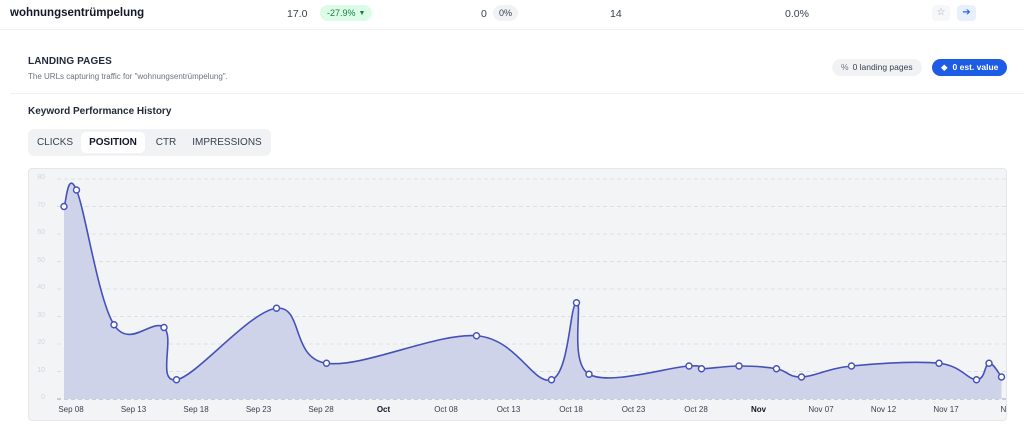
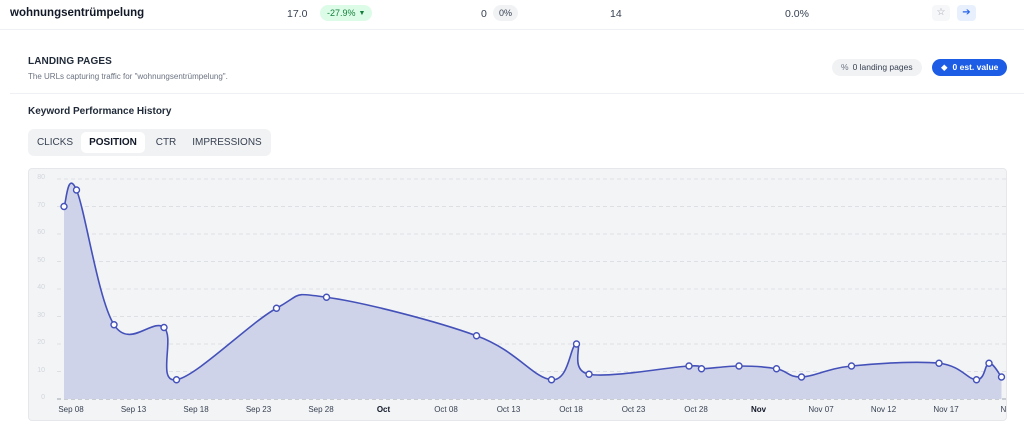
Sep 28: 13 -> 37
Oct 18: 35 -> 20
